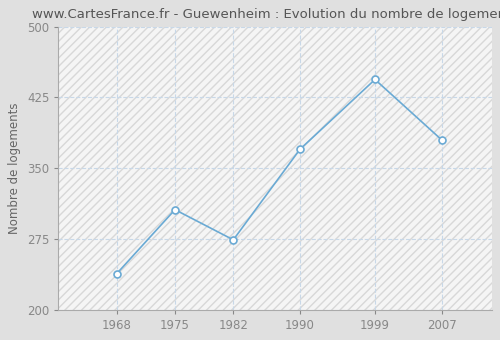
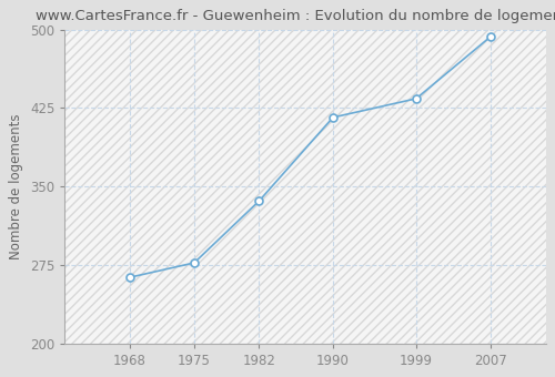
1968: 238 -> 263
1975: 306 -> 277
1982: 274 -> 336
1990: 370 -> 416
1999: 444 -> 434
2007: 380 -> 493
